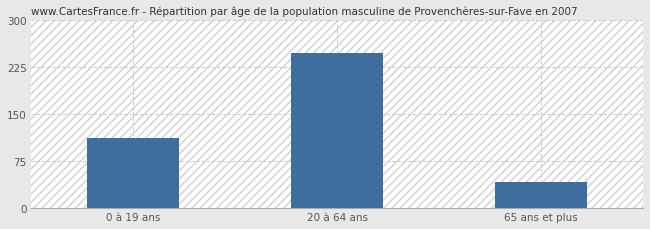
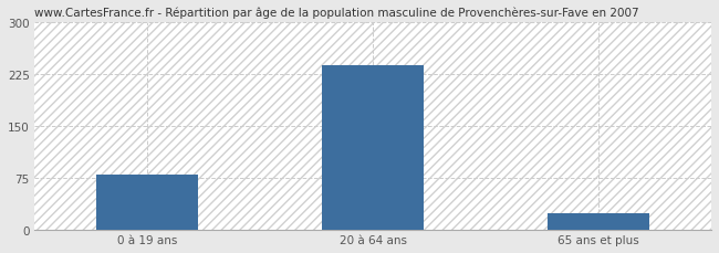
0 à 19 ans: 112 -> 80
20 à 64 ans: 248 -> 238
65 ans et plus: 42 -> 24
